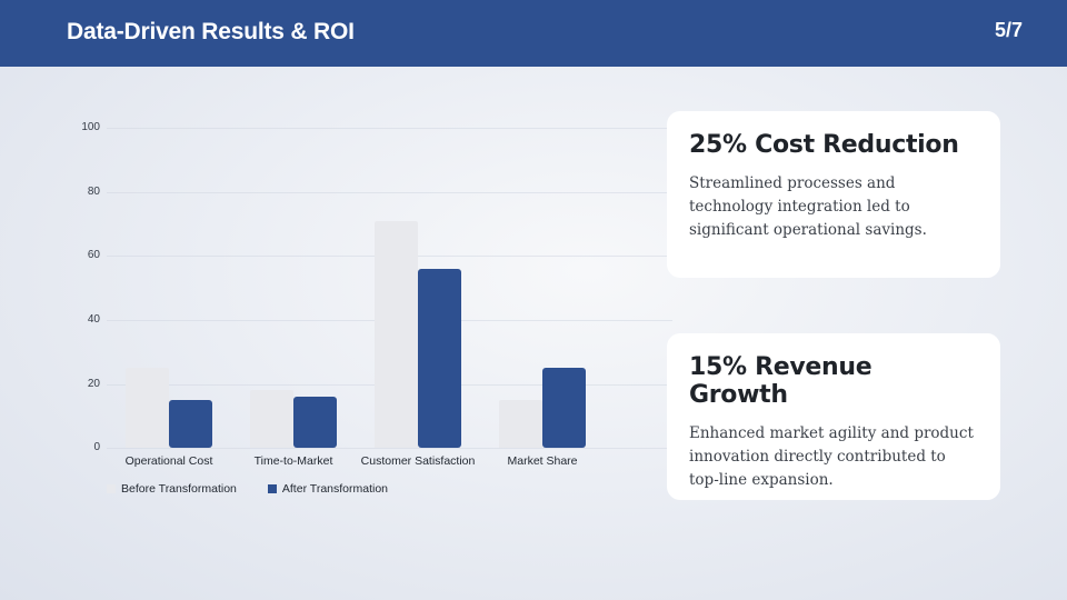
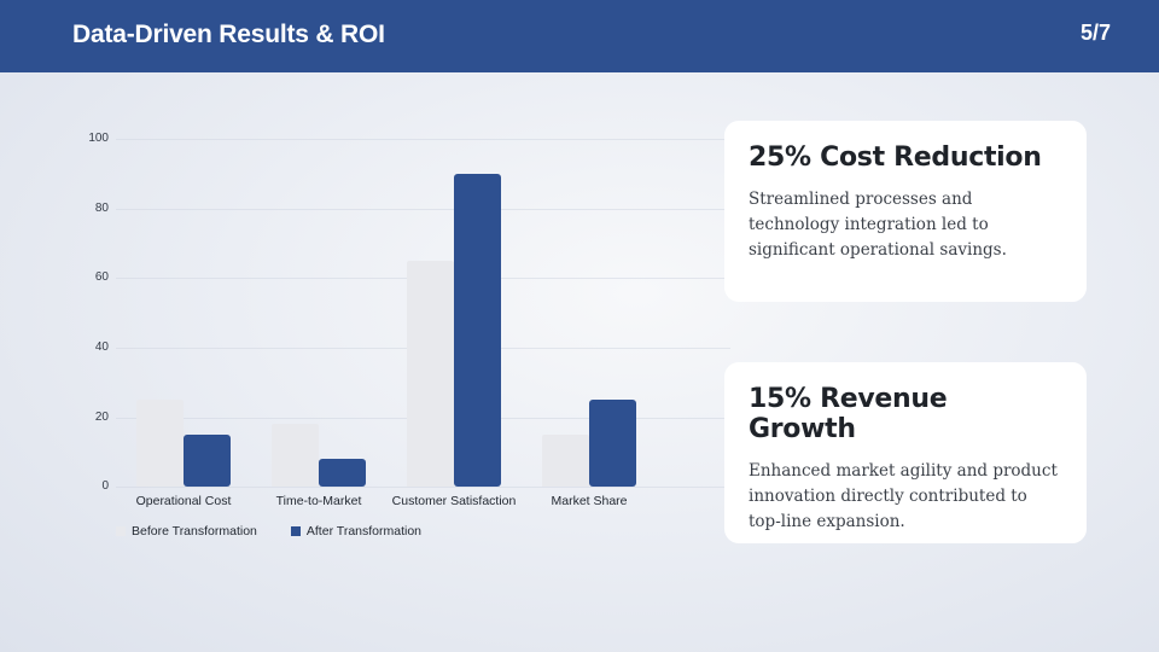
After Transformation/Time-to-Market: 16 -> 8
Before Transformation/Customer Satisfaction: 71 -> 65
After Transformation/Customer Satisfaction: 56 -> 90
